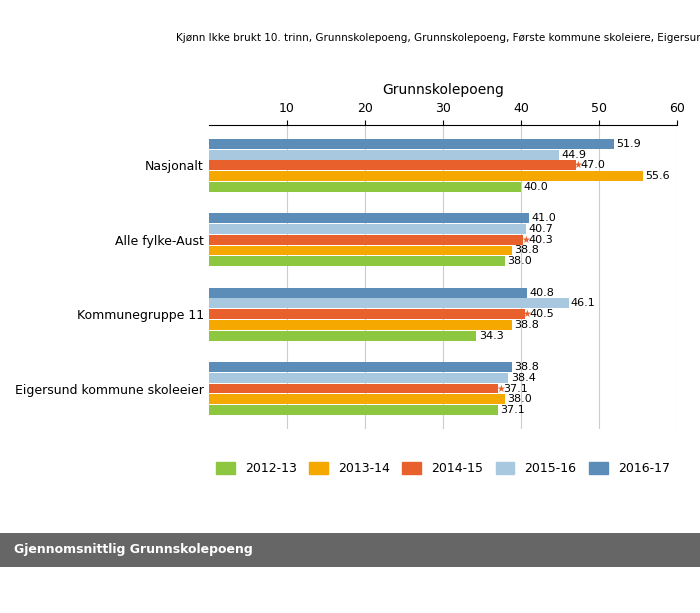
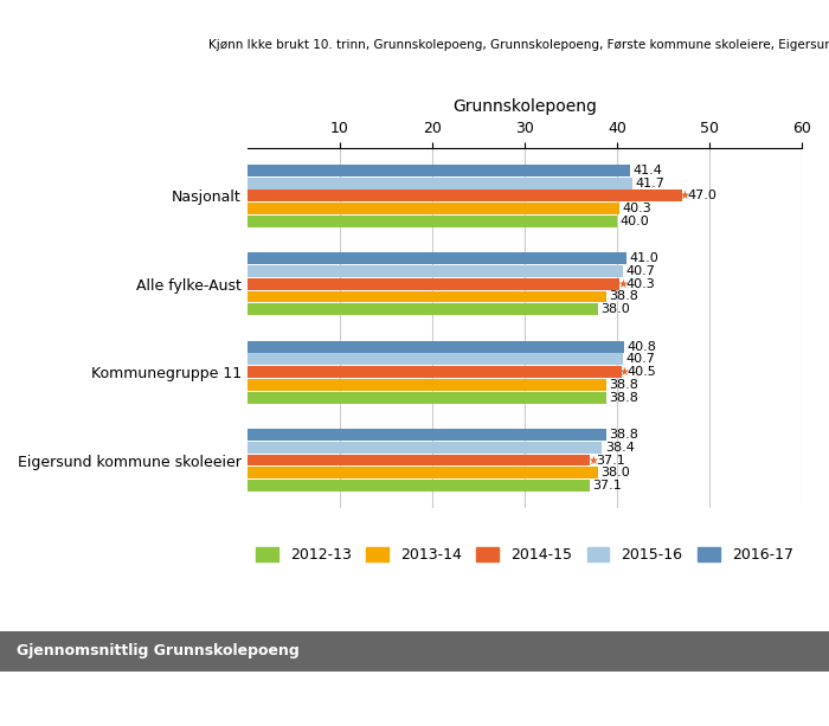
2016-17/Nasjonalt: 51.9 -> 41.4
2015-16/Nasjonalt: 44.9 -> 41.7
2013-14/Nasjonalt: 55.6 -> 40.3
2015-16/Kommunegruppe 11: 46.1 -> 40.7
2012-13/Kommunegruppe 11: 34.3 -> 38.8
